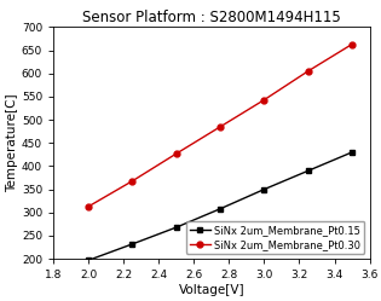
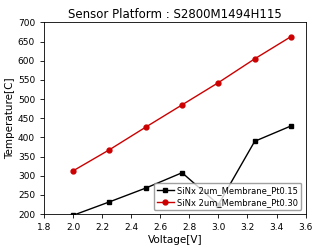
SiNx 2um_Membrane_Pt0.15/3.0: 350 -> 225
